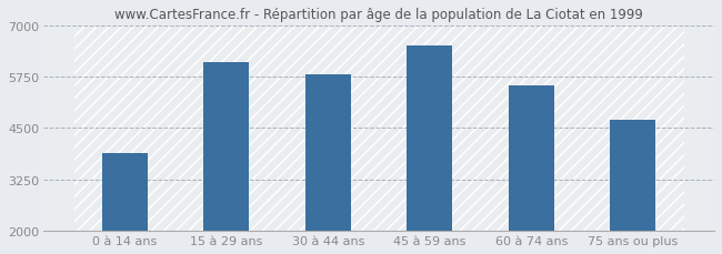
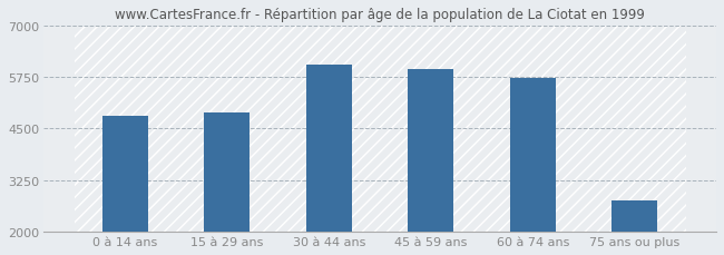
0 à 14 ans: 3900 -> 4820
15 à 29 ans: 6100 -> 4900
30 à 44 ans: 5800 -> 6050
45 à 59 ans: 6500 -> 5950
60 à 74 ans: 5550 -> 5720
75 ans ou plus: 4700 -> 2760
